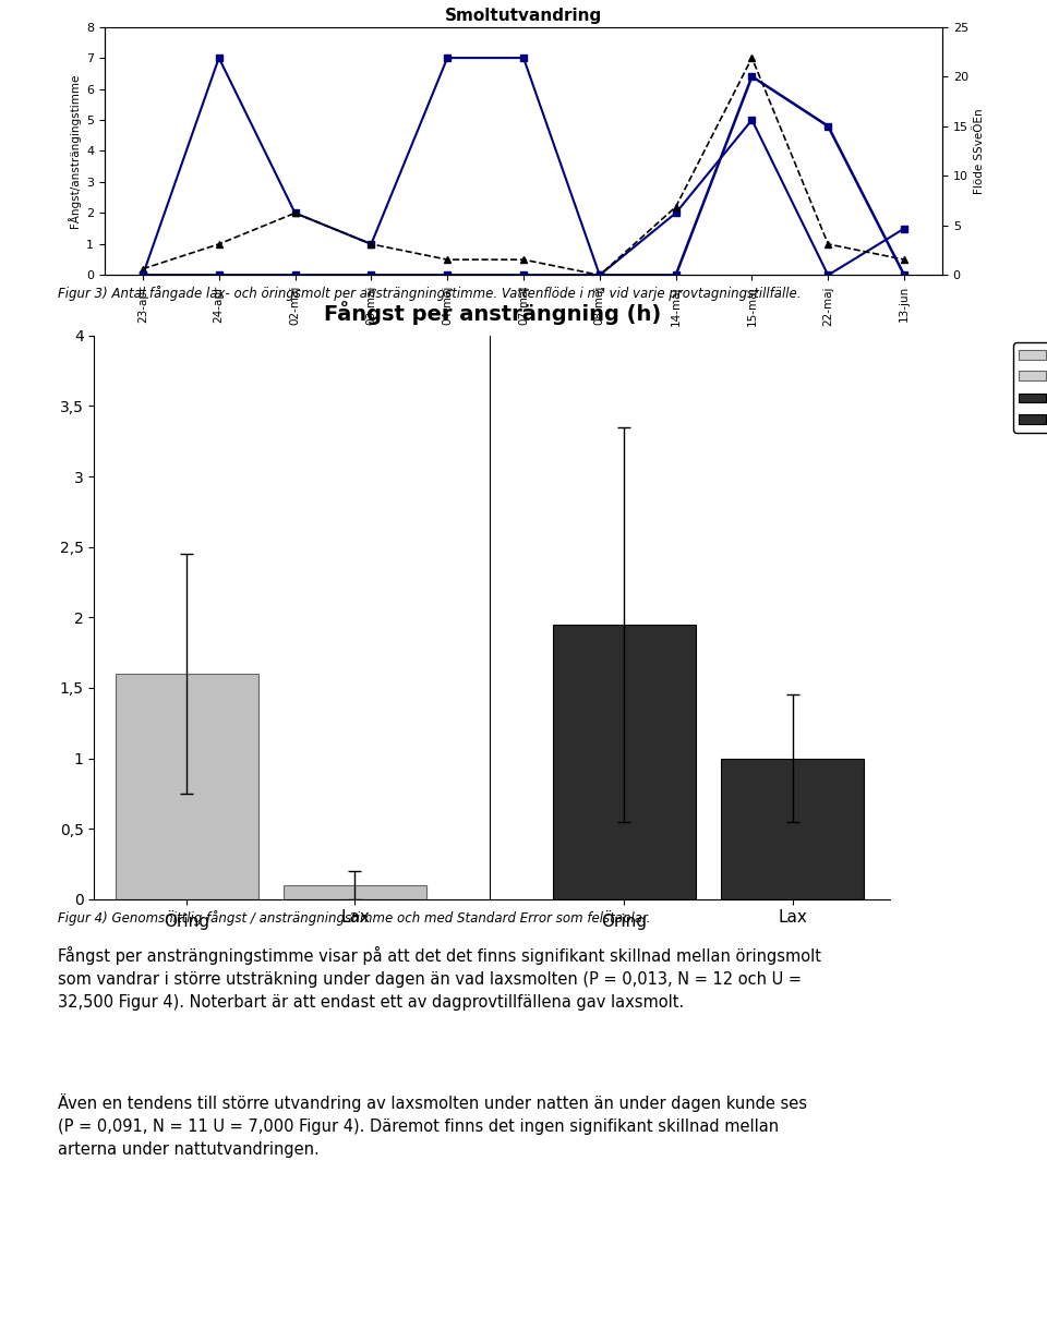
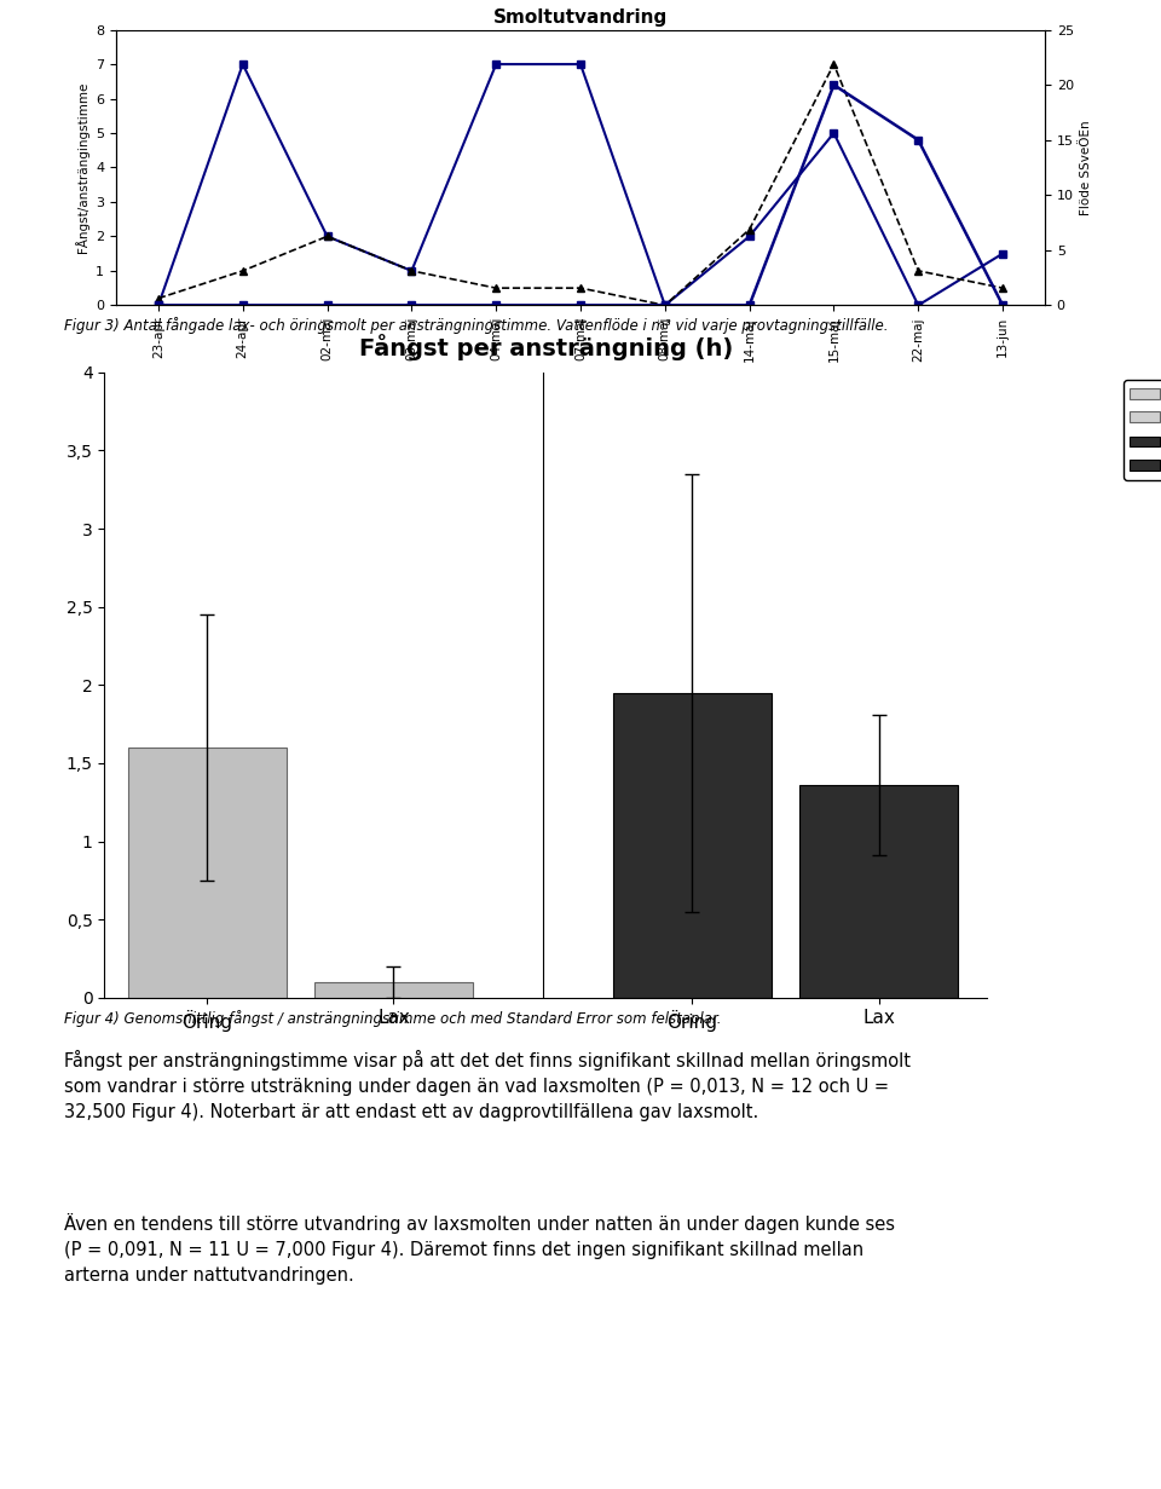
Fångst per ansträngning (h)/Lax: 1,00 -> 1,36
